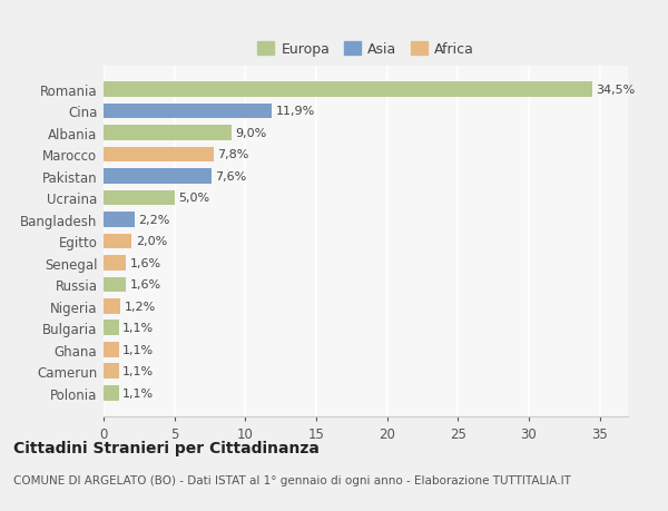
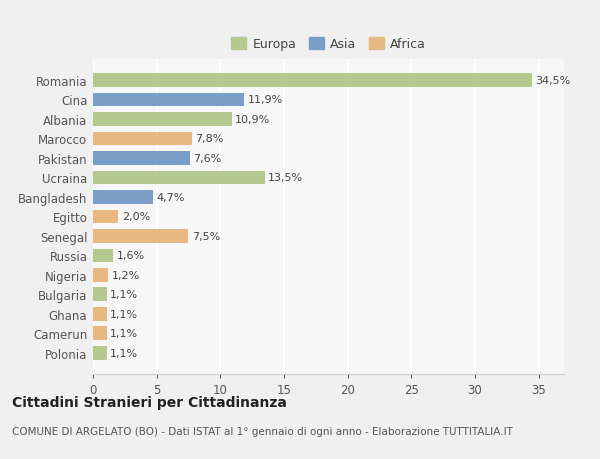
Albania: 9,0% -> 10,9%
Ucraina: 5,0% -> 13,5%
Bangladesh: 2,2% -> 4,7%
Senegal: 1,6% -> 7,5%
